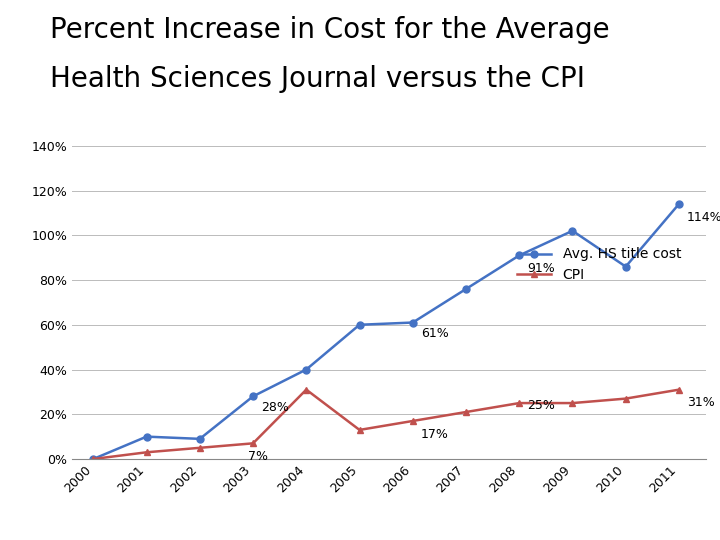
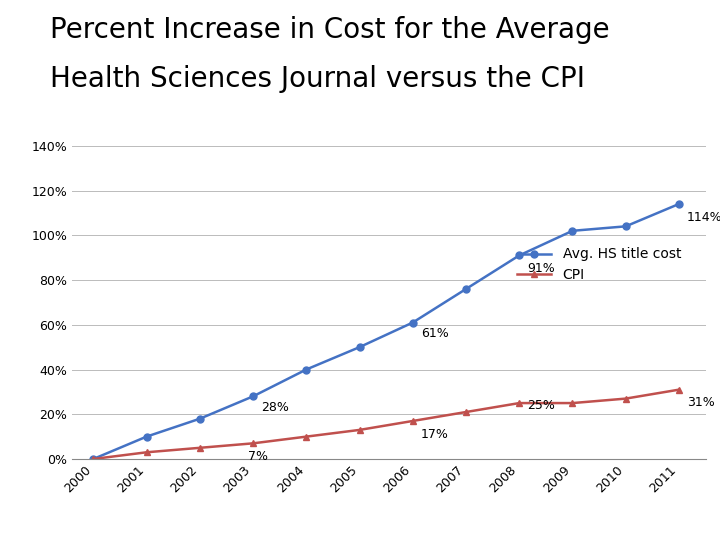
Avg. HS title cost/2002: 9% -> 18%
CPI/2004: 31% -> 10%
Avg. HS title cost/2005: 60% -> 50%
Avg. HS title cost/2010: 86% -> 104%
